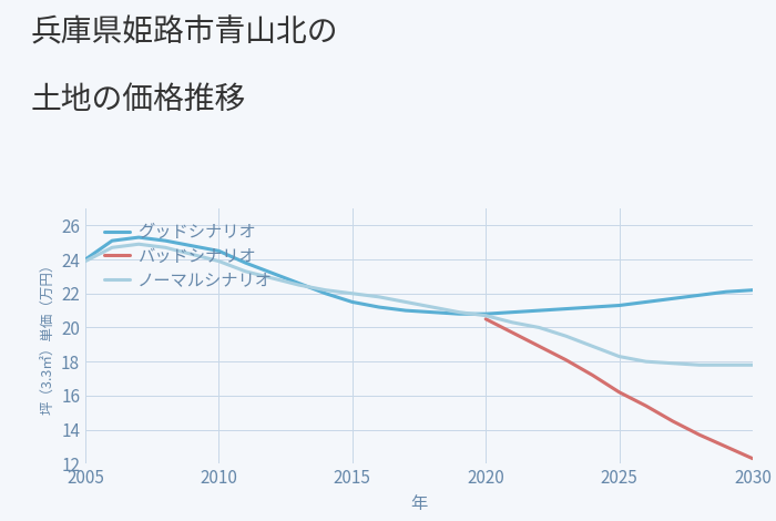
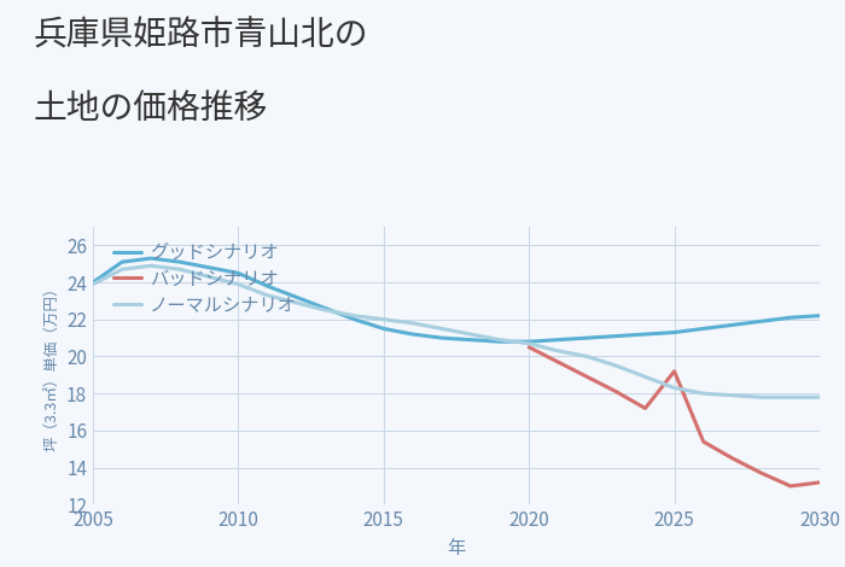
バッドシナリオ/2025: 16.2 -> 19.2
バッドシナリオ/2030: 12.3 -> 13.2
